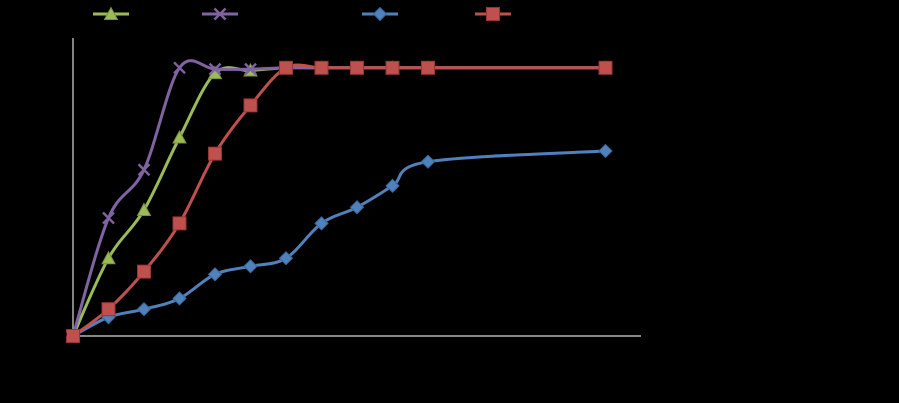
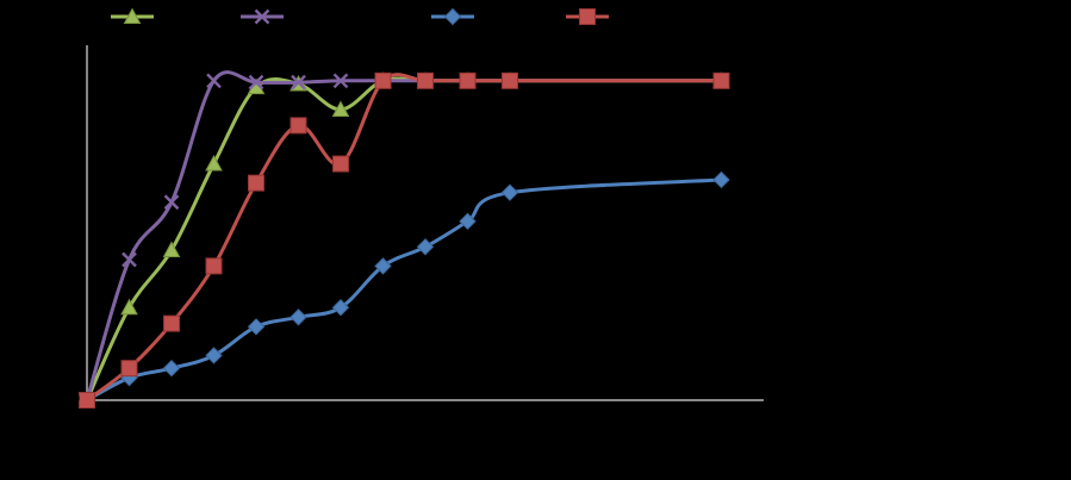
Extract A/0.6: 100 -> 91
Control/0.6: 100 -> 74
